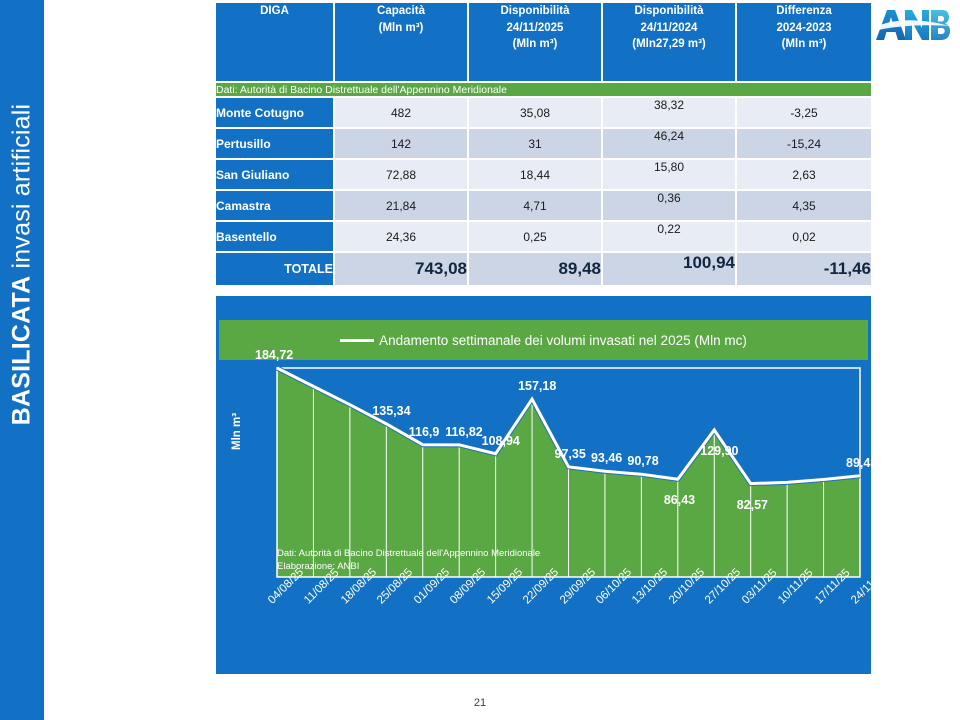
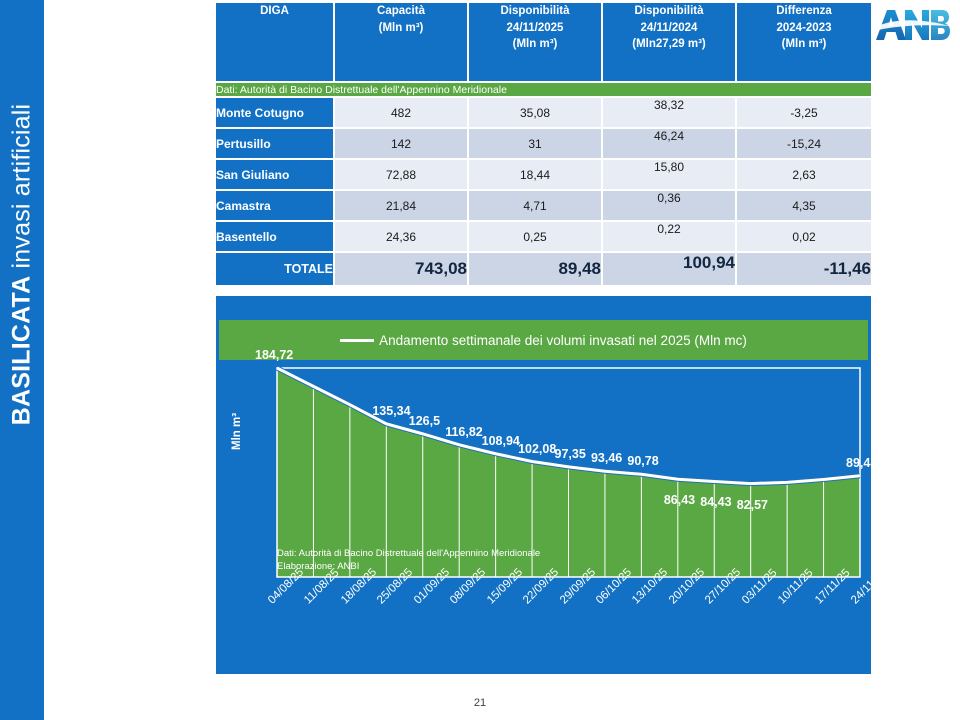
01/09/25: 116,9 -> 126,5
22/09/25: 157,18 -> 102,08
27/10/25: 129,90 -> 84,43
